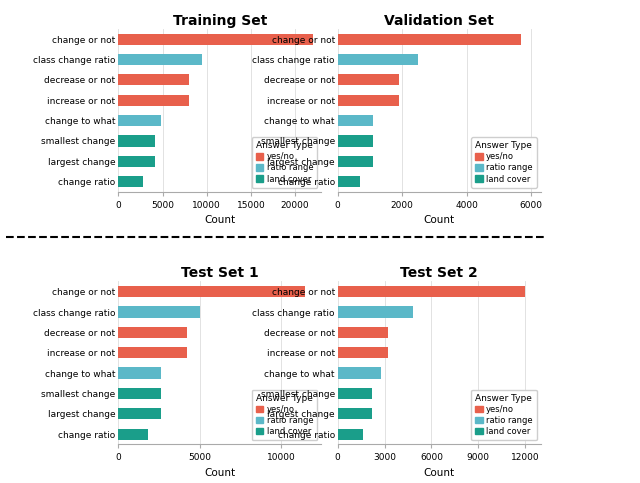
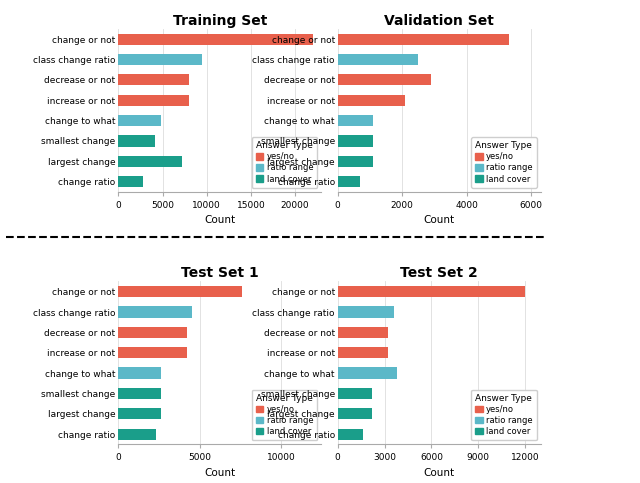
Training Set/largest change: 4200 -> 7200
Validation Set/change or not: 5700 -> 5300
Validation Set/decrease or not: 1900 -> 2900
Validation Set/increase or not: 1900 -> 2100
Test Set 1/change or not: 11500 -> 7600
Test Set 1/class change ratio: 5000 -> 4500
Test Set 1/change ratio: 1800 -> 2300
Test Set 2/class change ratio: 4800 -> 3600
Test Set 2/change to what: 2800 -> 3800
